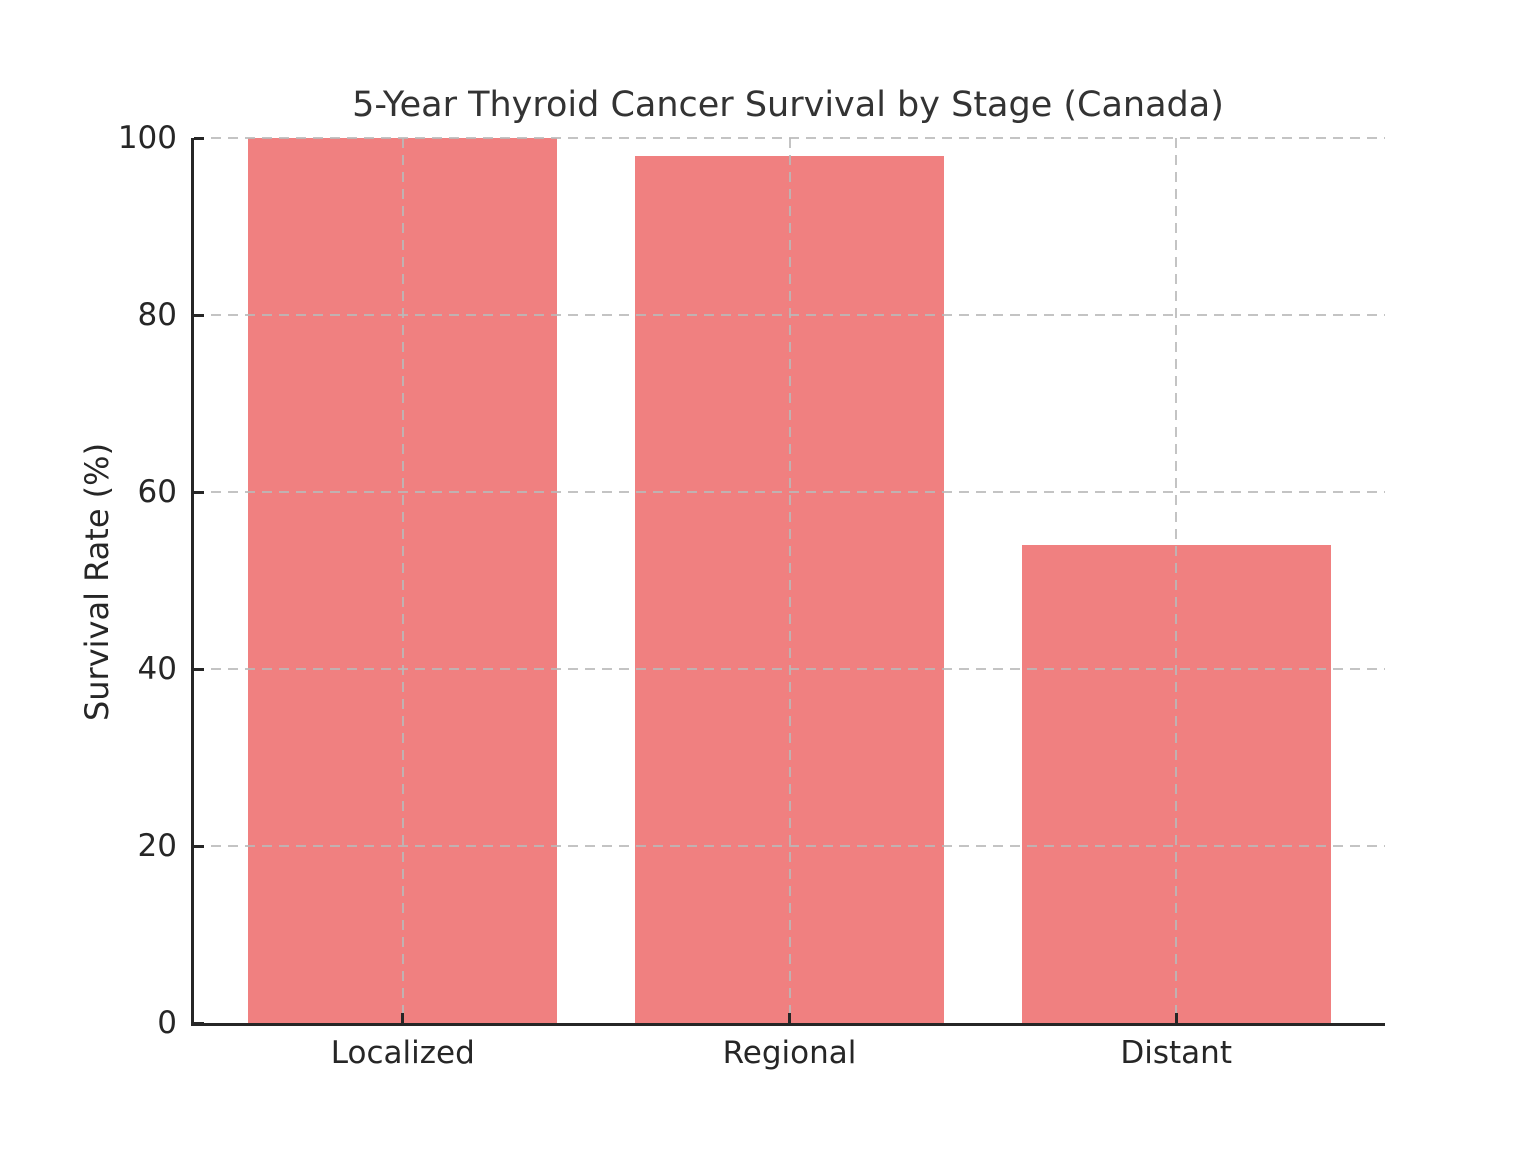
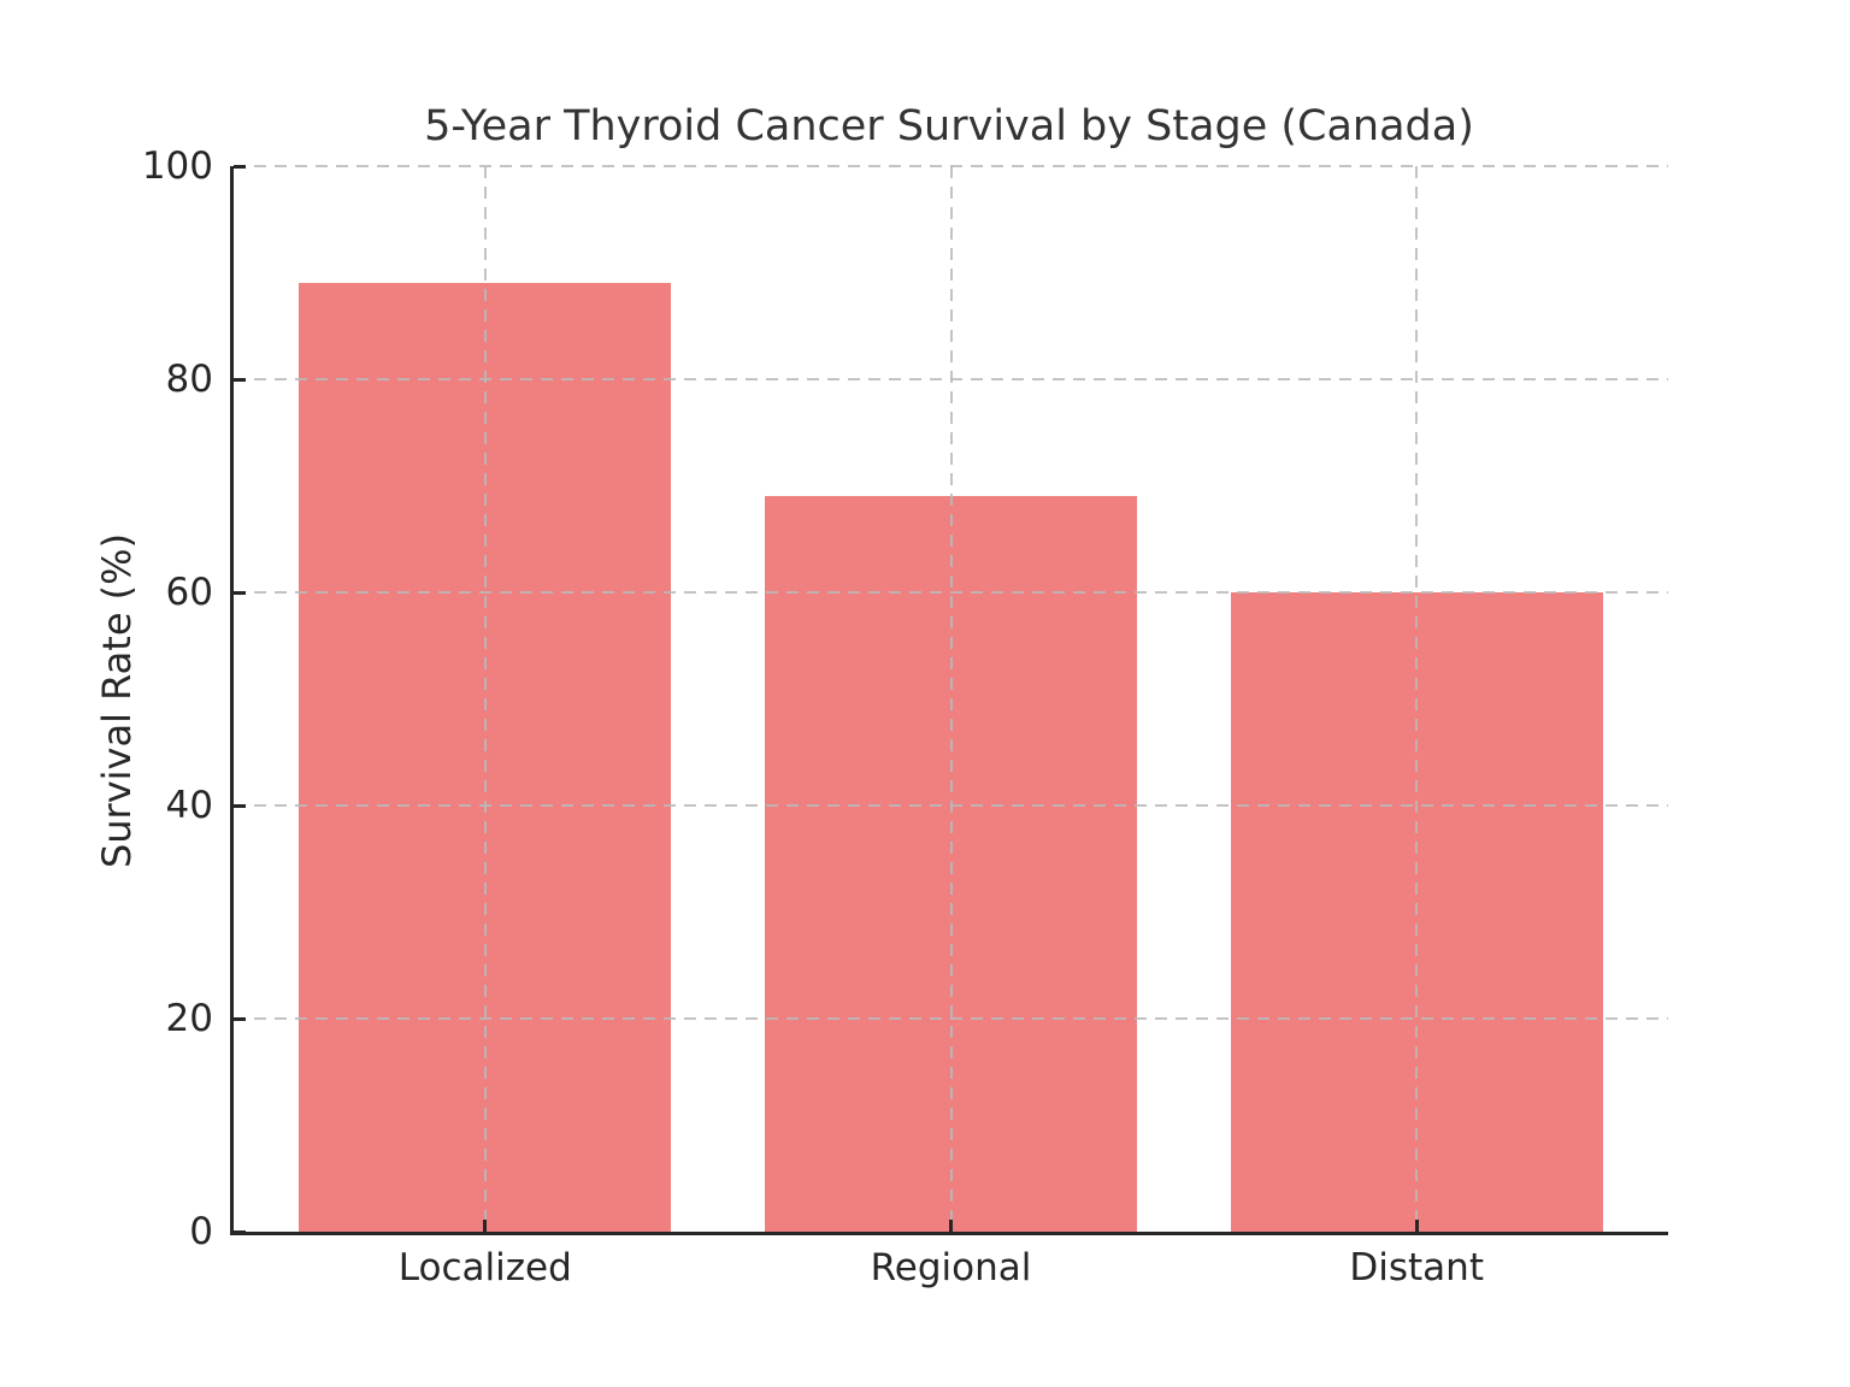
Localized: 100 -> 89
Regional: 98 -> 69
Distant: 54 -> 60
